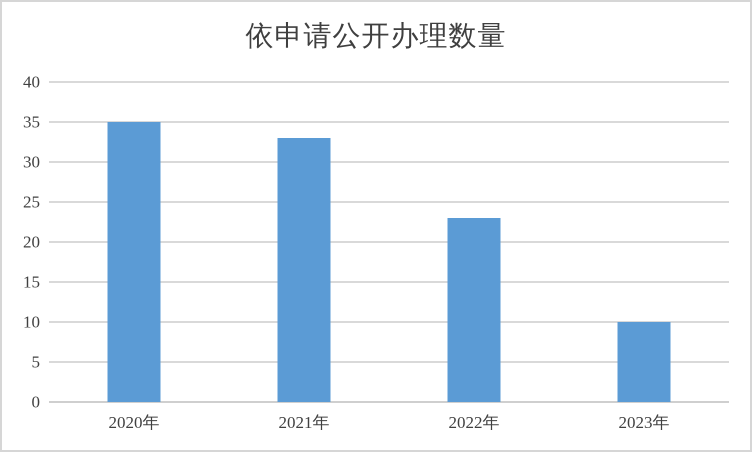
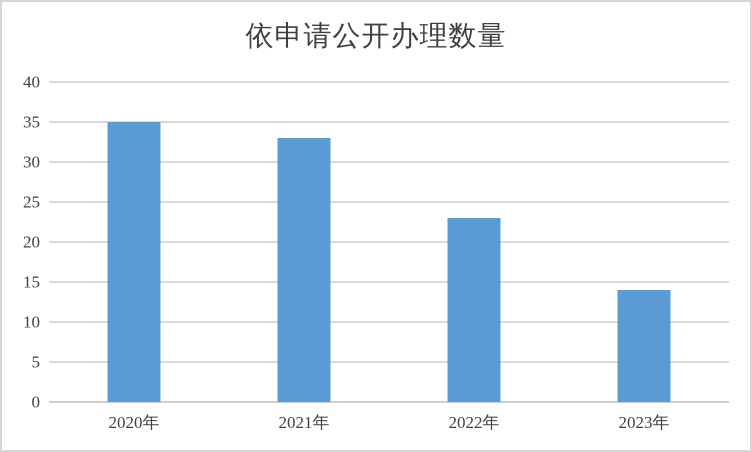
2023年: 10 -> 14
